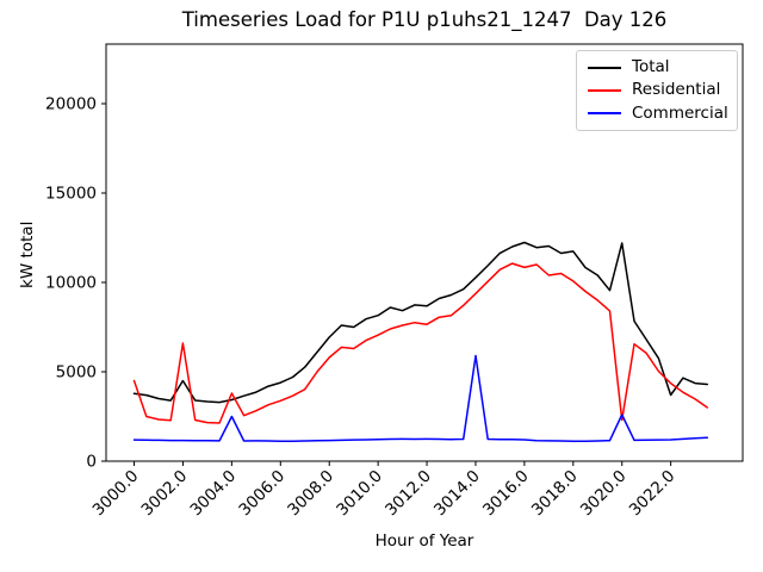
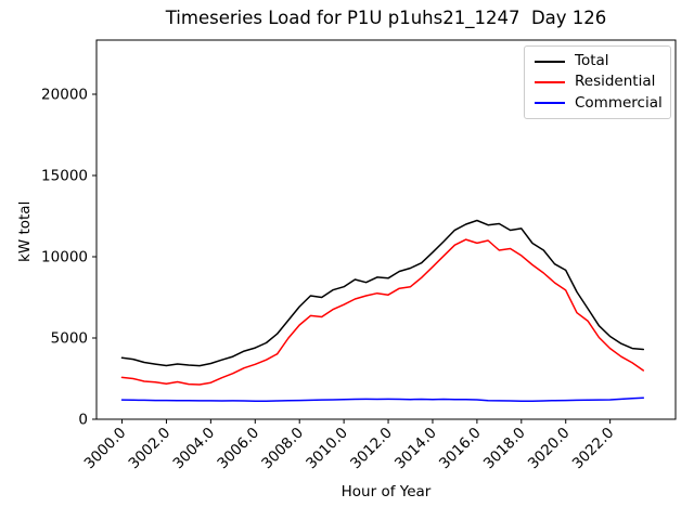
Residential/3000.0: 4500 -> 2600
Total/3002.0: 4500 -> 3300
Residential/3002.0: 6600 -> 2200
Residential/3004.0: 3800 -> 2200
Commercial/3004.0: 2500 -> 1100
Commercial/3014.0: 5900 -> 1200
Total/3020.0: 12200 -> 9200
Residential/3020.0: 2300 -> 7900
Commercial/3020.0: 2600 -> 1200
Total/3022.0: 3700 -> 5100
